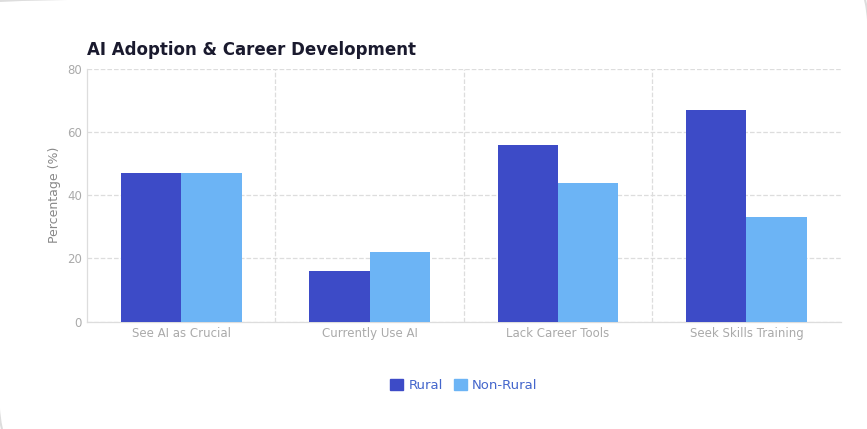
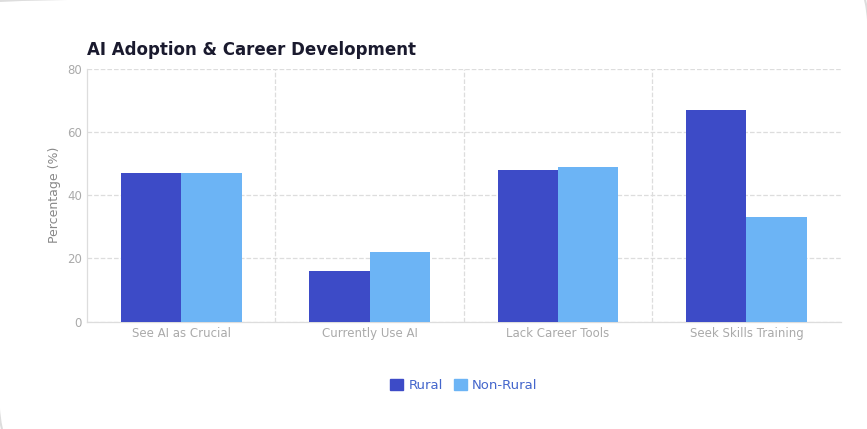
Rural/Lack Career Tools: 56 -> 48
Non-Rural/Lack Career Tools: 44 -> 49
